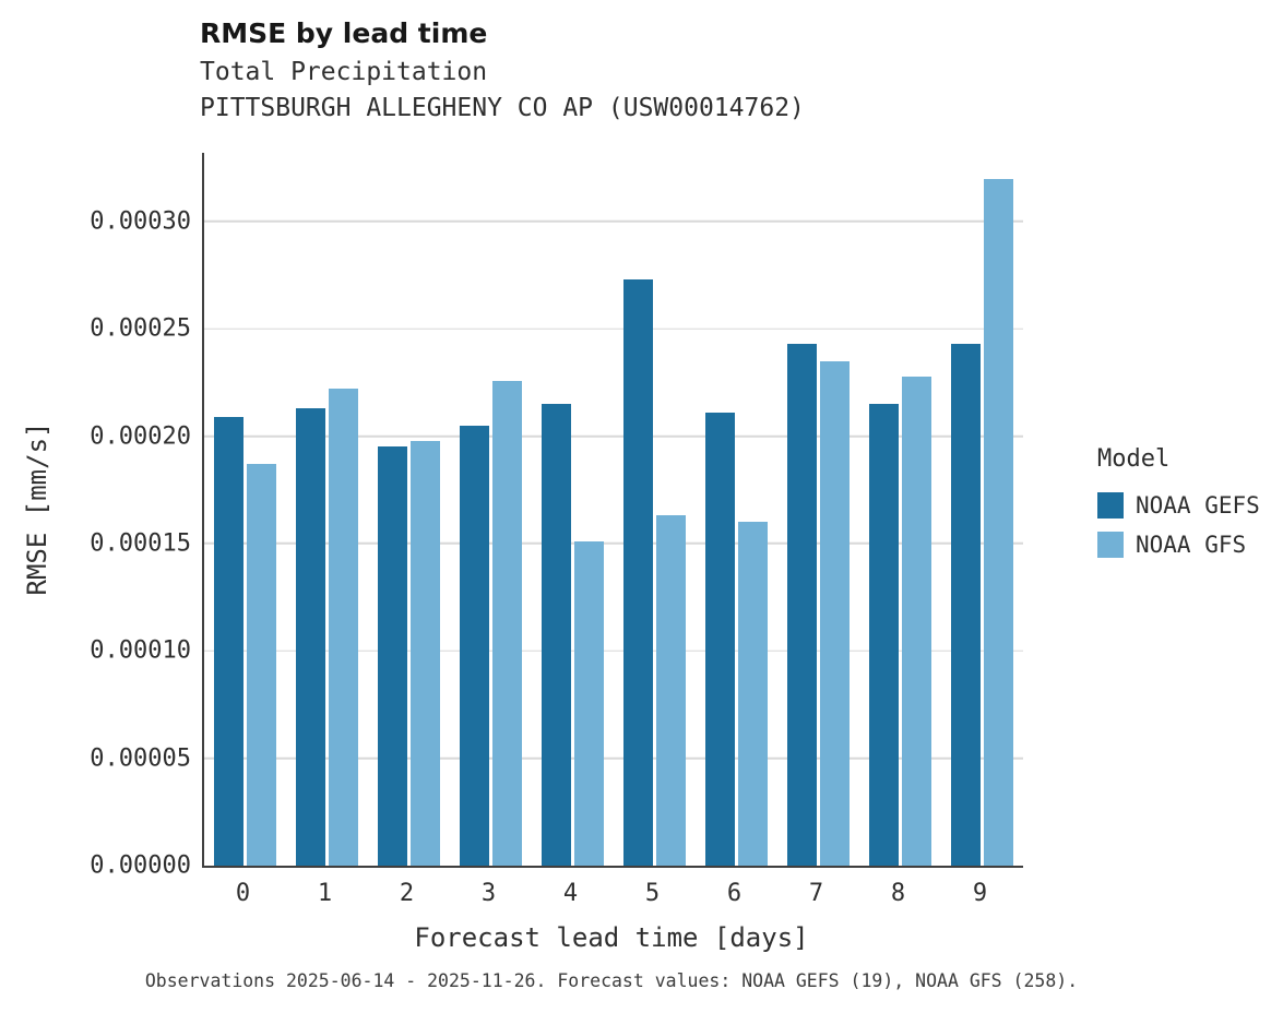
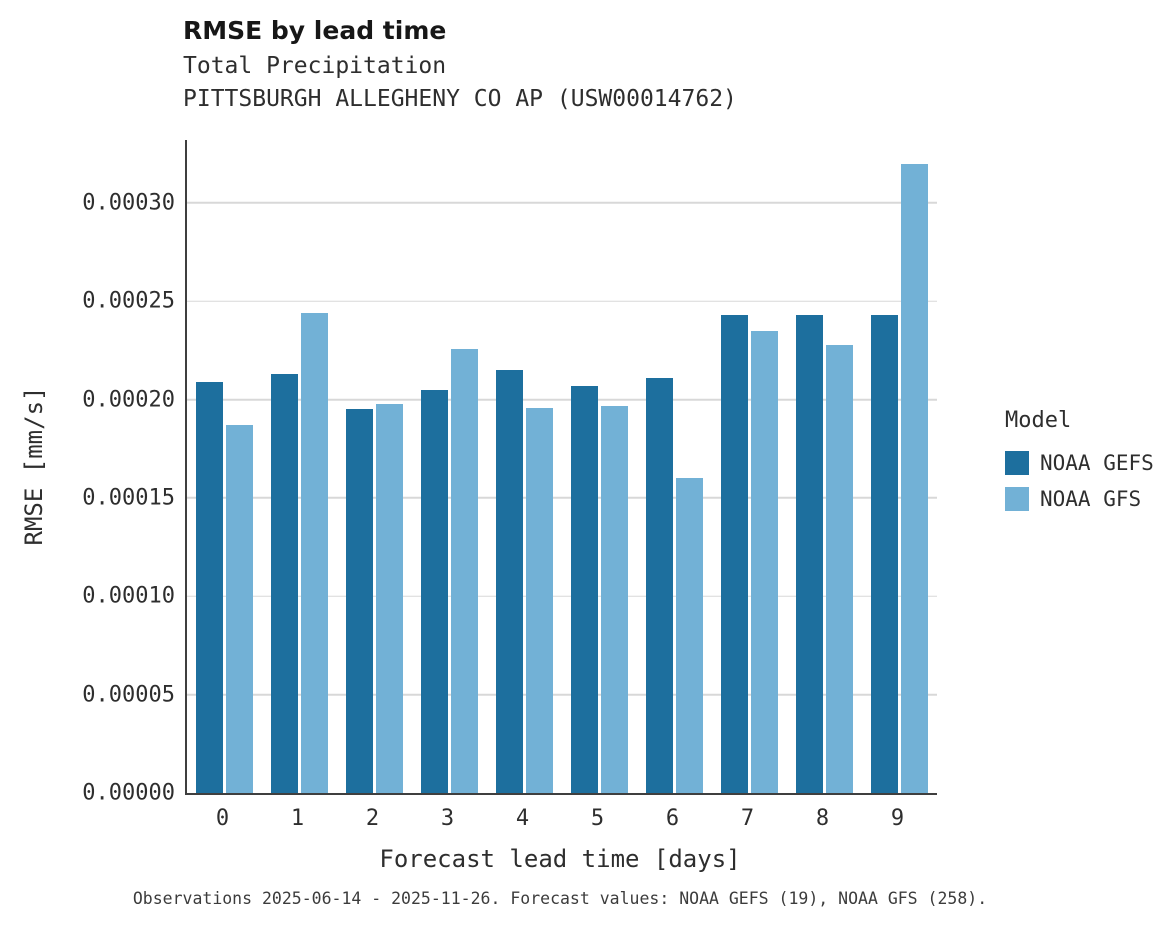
NOAA GFS/1: 0.000222 -> 0.000244
NOAA GFS/4: 0.000151 -> 0.000196
NOAA GEFS/5: 0.000273 -> 0.000207
NOAA GFS/5: 0.000163 -> 0.000197
NOAA GEFS/8: 0.000215 -> 0.000243
